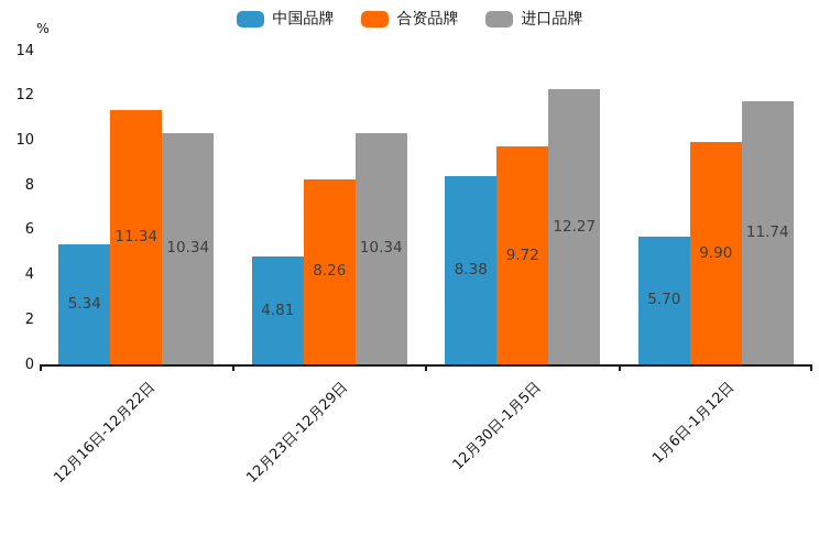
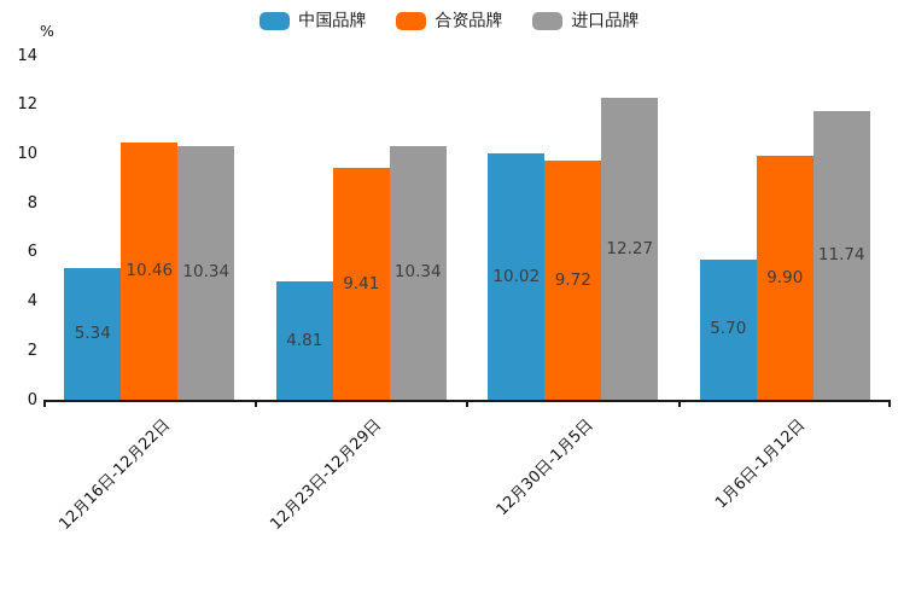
合资品牌/12月16日-12月22日: 11.34 -> 10.46
合资品牌/12月23日-12月29日: 8.26 -> 9.41
中国品牌/12月30日-1月5日: 8.38 -> 10.02
